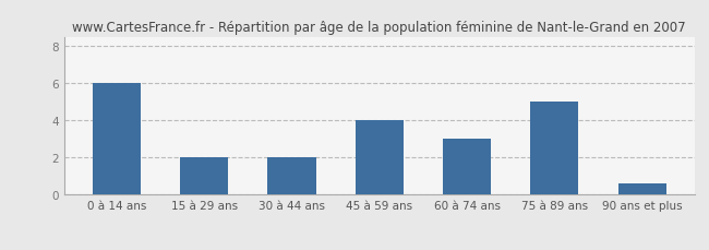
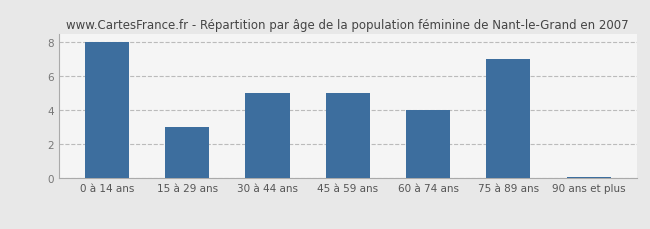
0 à 14 ans: 6.0 -> 8.0
15 à 29 ans: 2.0 -> 3.0
30 à 44 ans: 2.0 -> 5.0
45 à 59 ans: 4.0 -> 5.0
60 à 74 ans: 3.0 -> 4.0
75 à 89 ans: 5.0 -> 7.0
90 ans et plus: 0.6 -> 0.1
